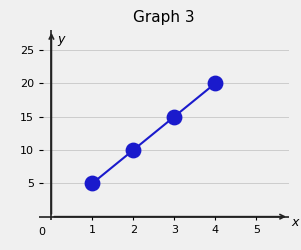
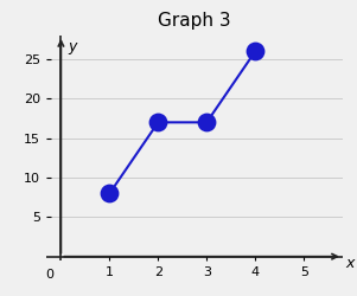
1: 5 -> 8
2: 10 -> 17
3: 15 -> 17
4: 20 -> 26
